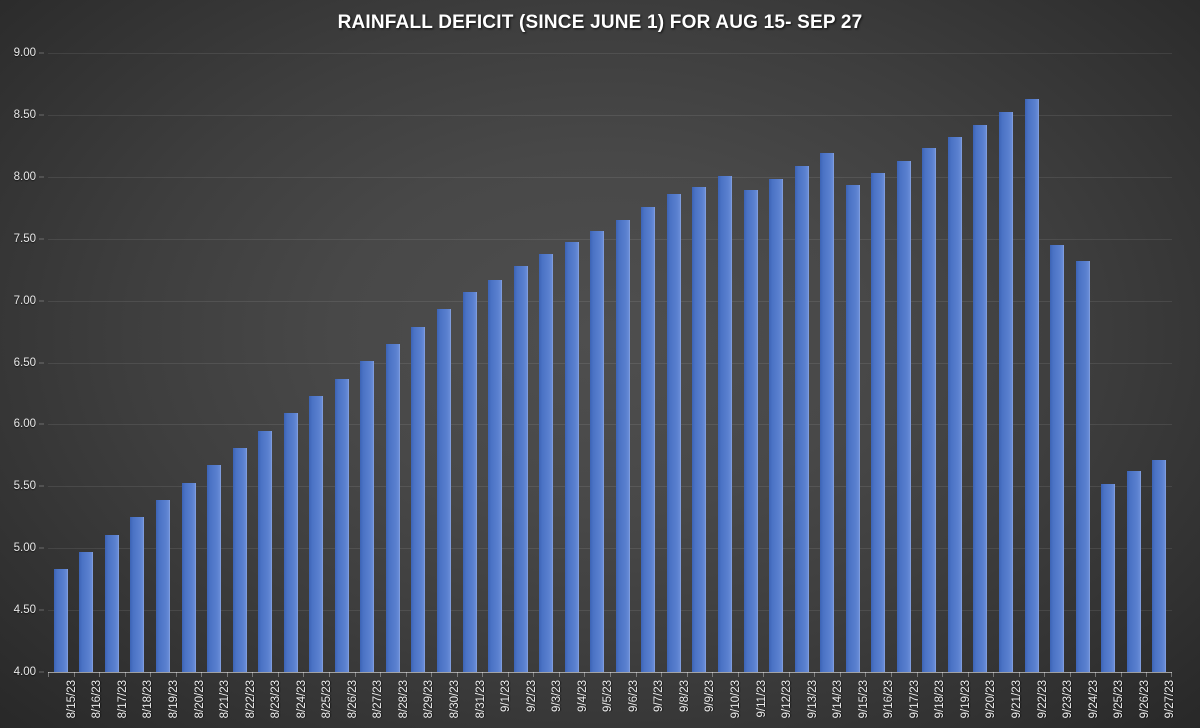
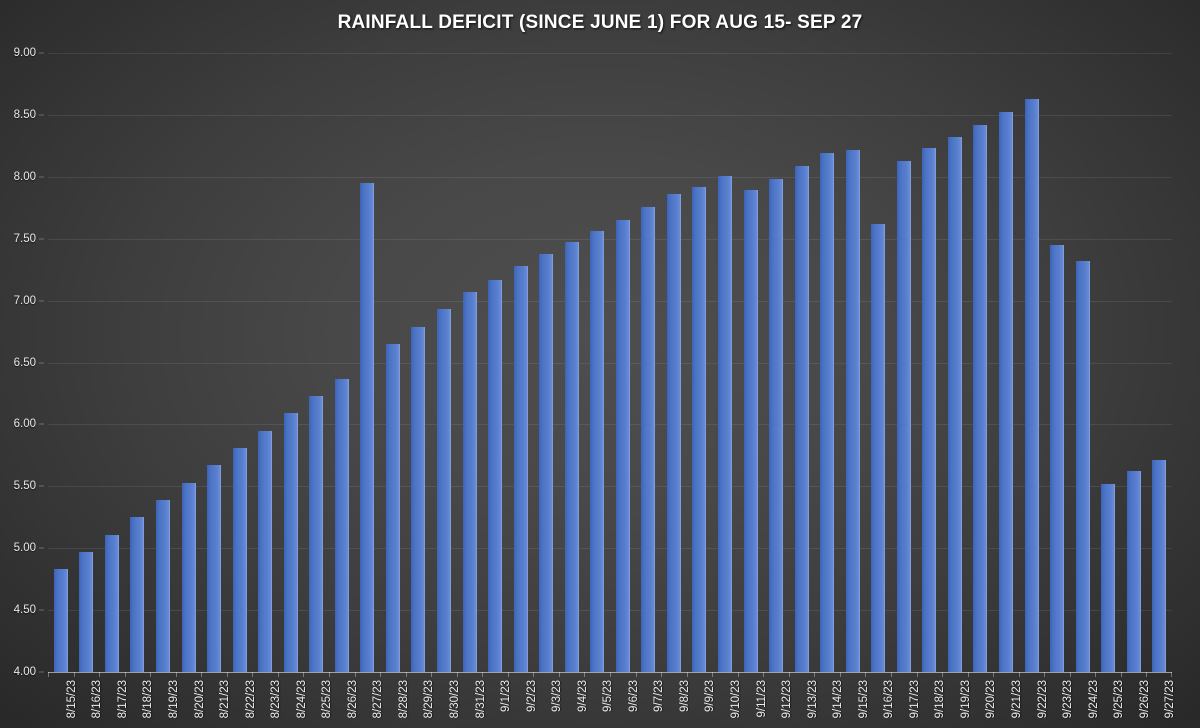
8/27/23: 6.51 -> 7.95
9/15/23: 7.93 -> 8.22
9/16/23: 8.03 -> 7.62
